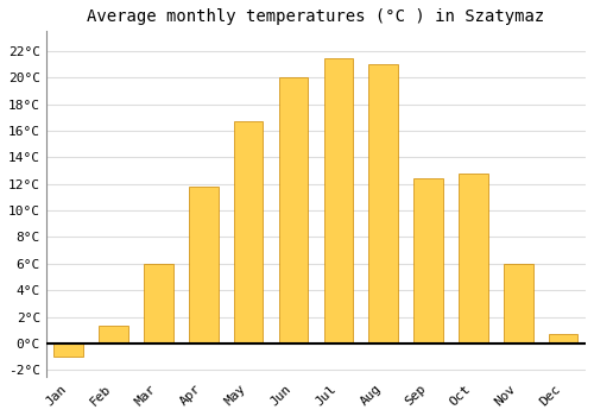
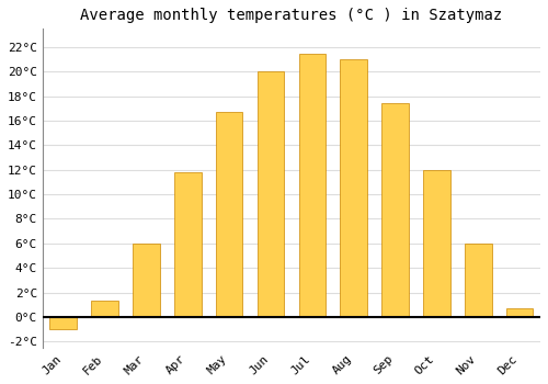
Sep: 12.4°C -> 17.4°C
Oct: 12.8°C -> 12.0°C
